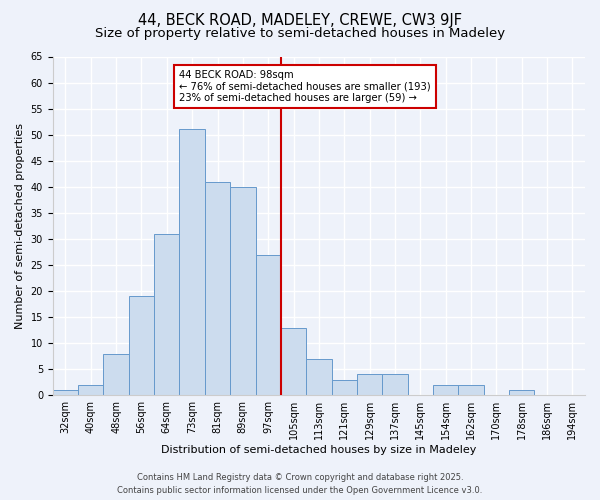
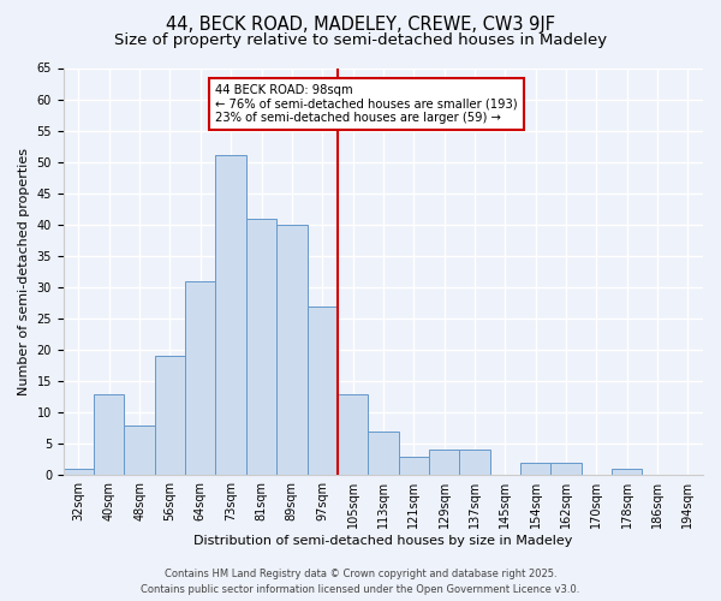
40sqm: 2 -> 13
